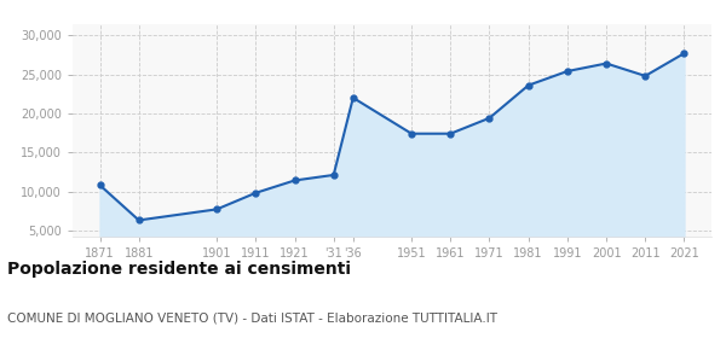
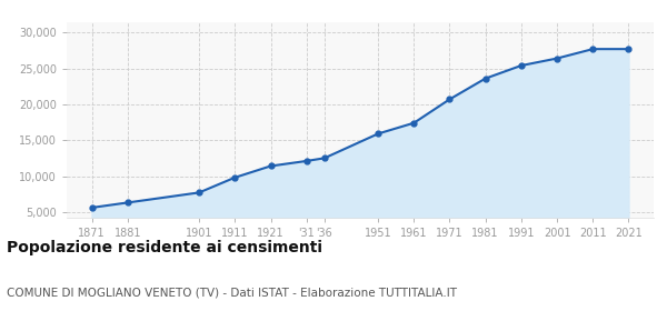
1871: 10,800 -> 5,600
'36: 22,000 -> 12,500
1951: 17,400 -> 15,900
1971: 19,400 -> 20,700
2011: 24,800 -> 27,700
